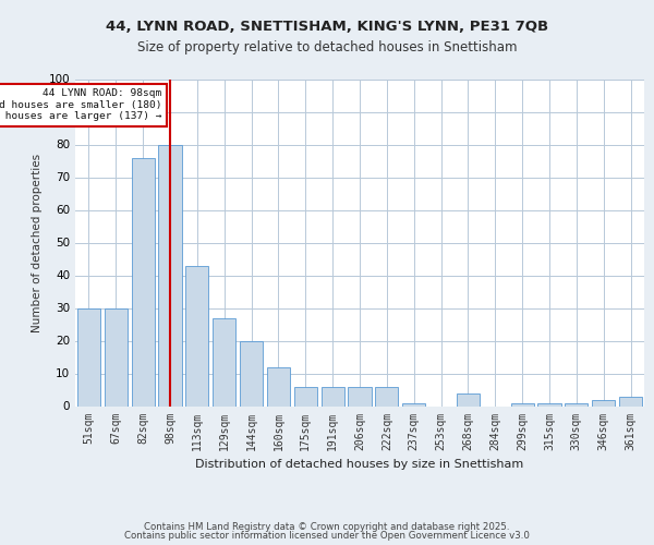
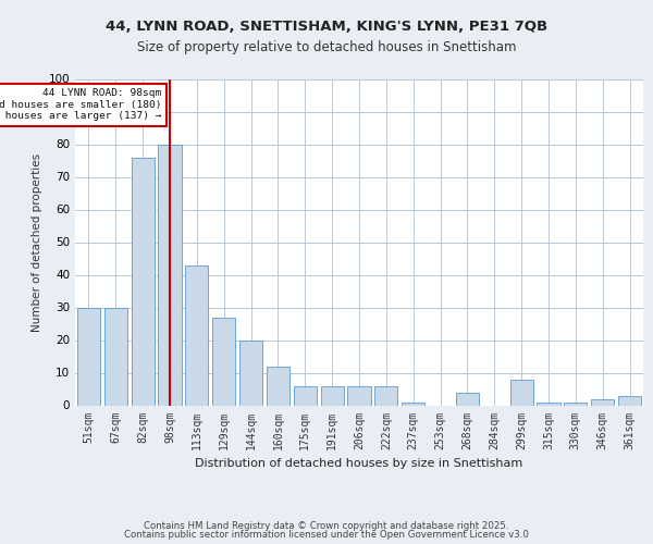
299sqm: 1 -> 8
